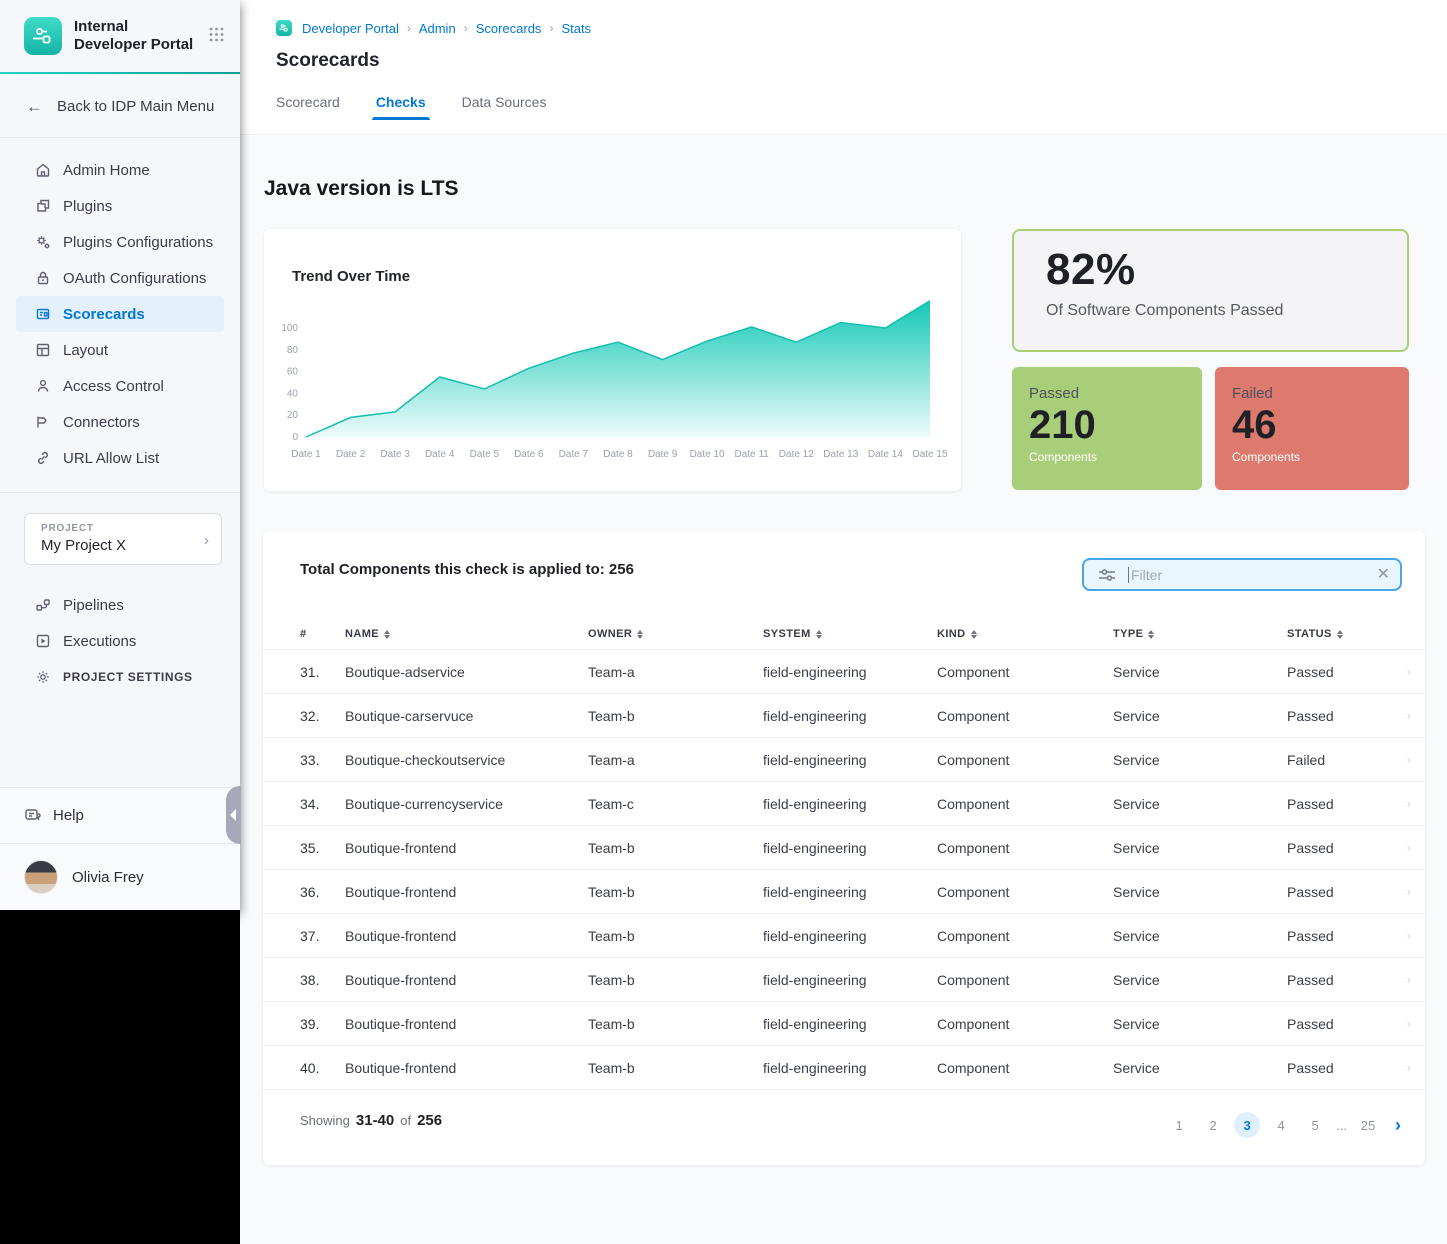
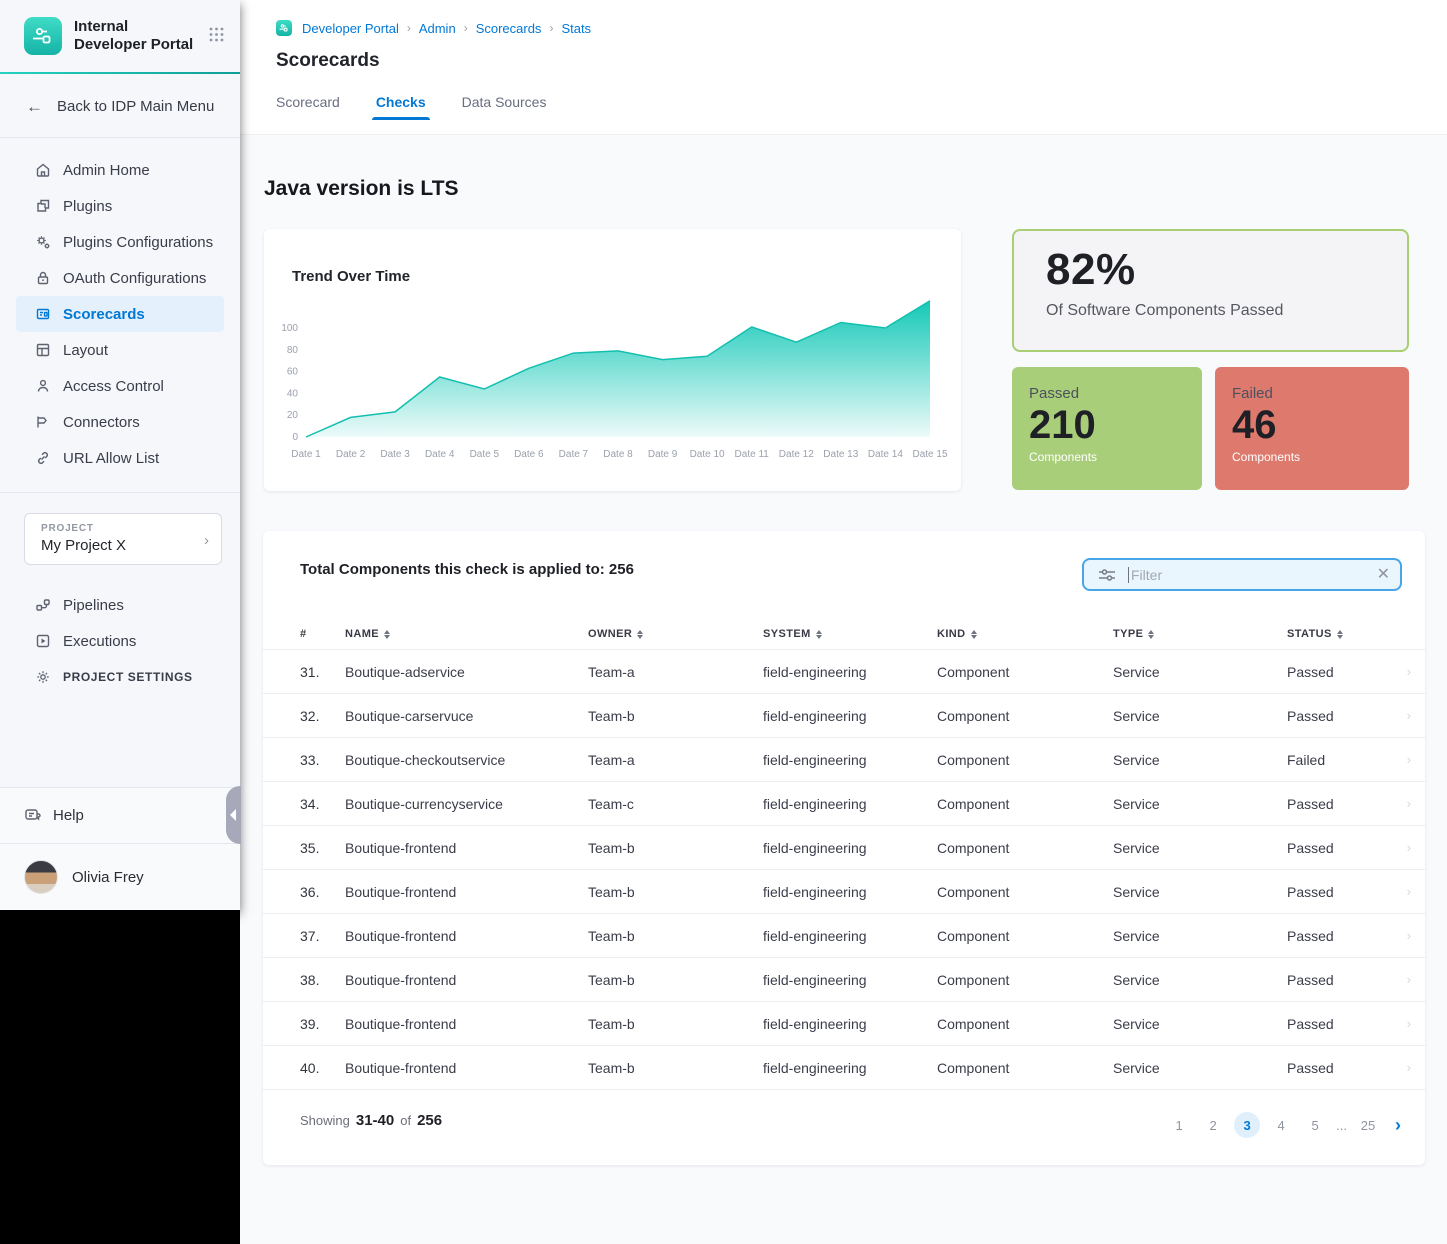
Date 8: 87 -> 79
Date 10: 88 -> 74
